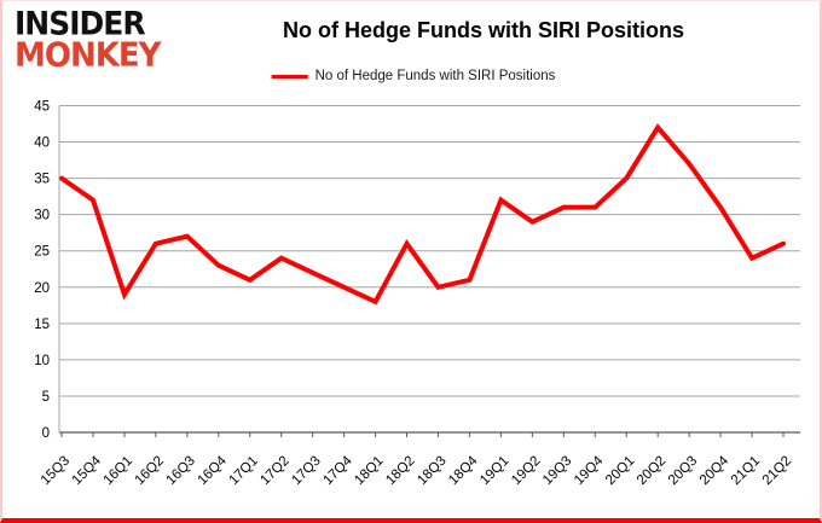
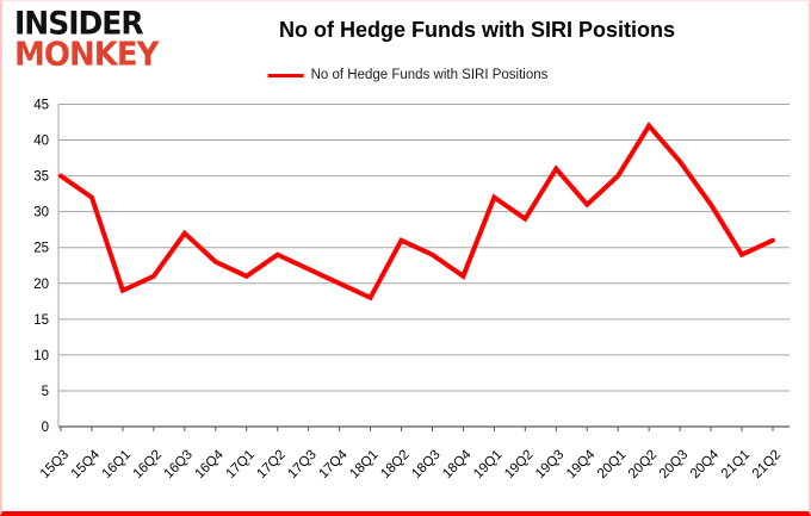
16Q2: 26 -> 21
18Q3: 20 -> 24
19Q3: 31 -> 36
